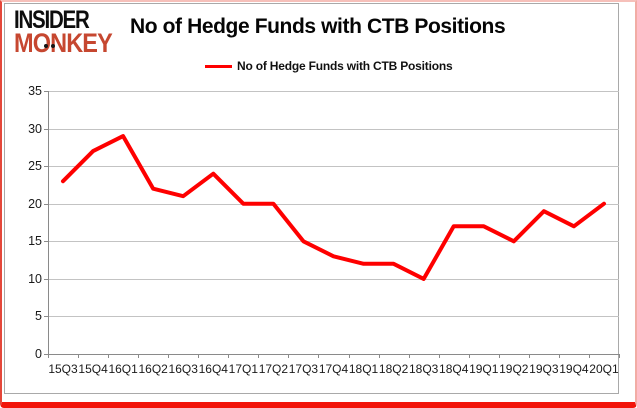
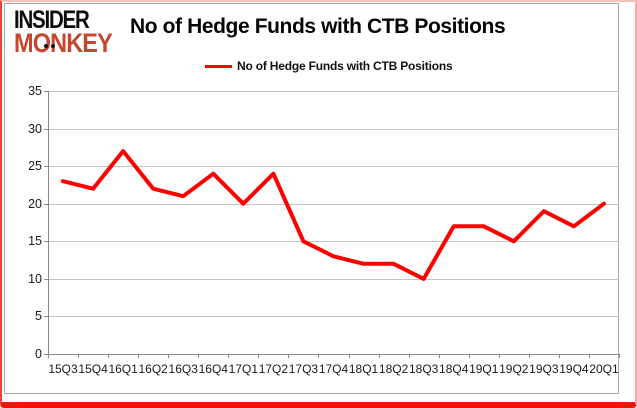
15Q4: 27 -> 22
16Q1: 29 -> 27
17Q2: 20 -> 24
